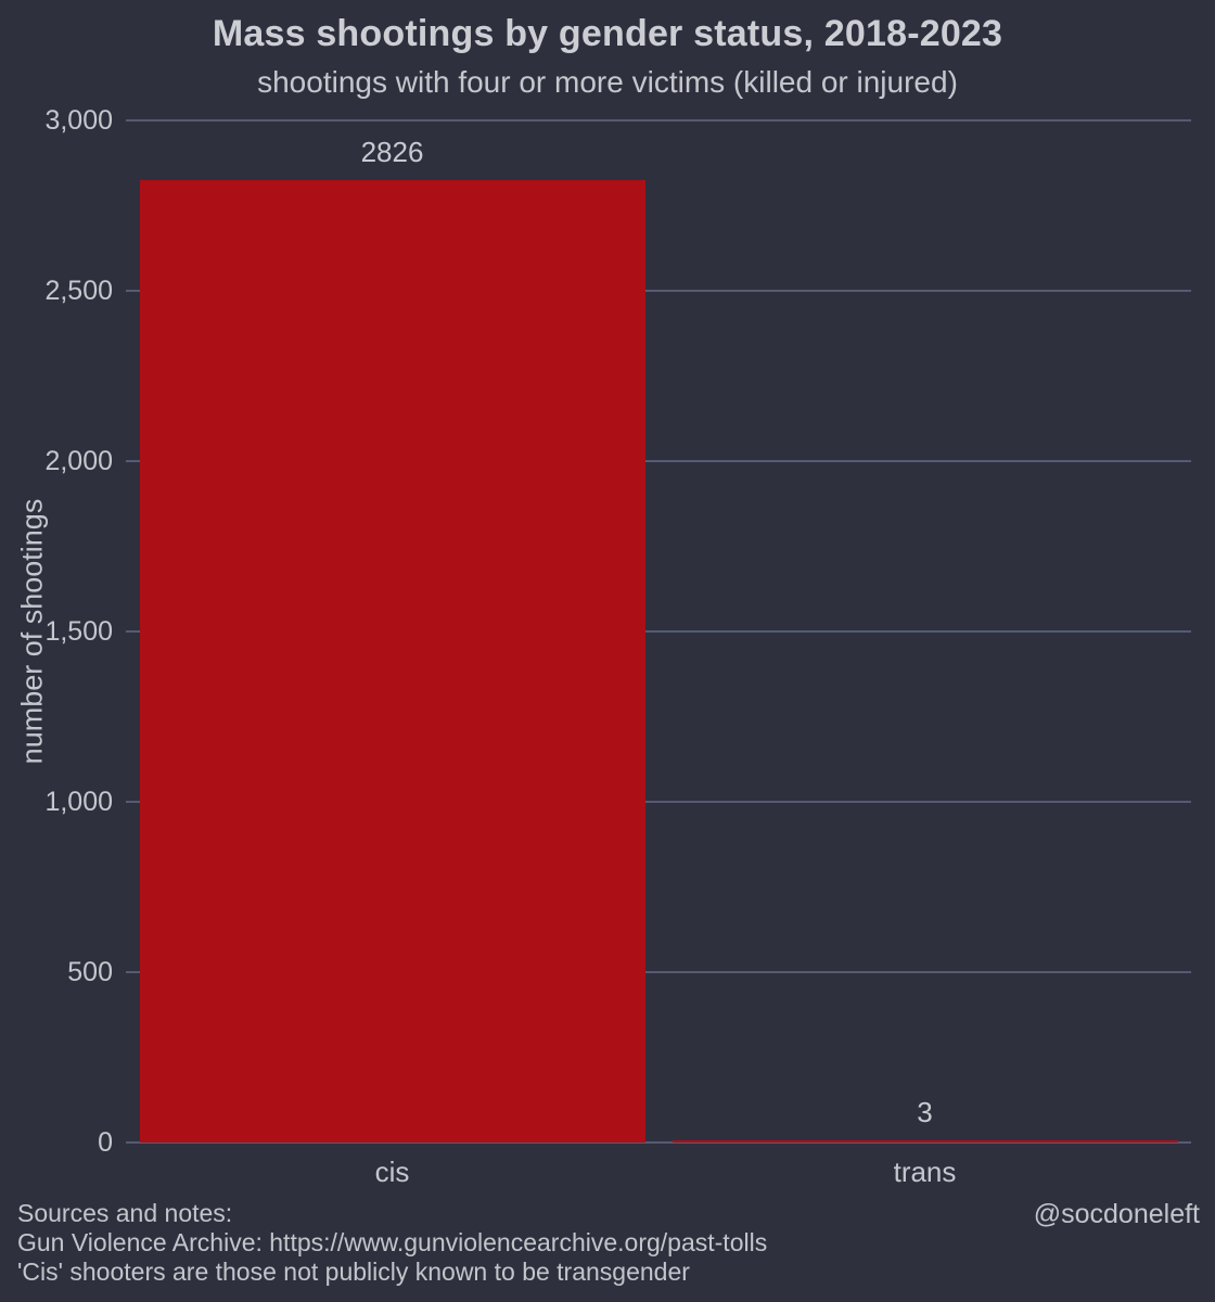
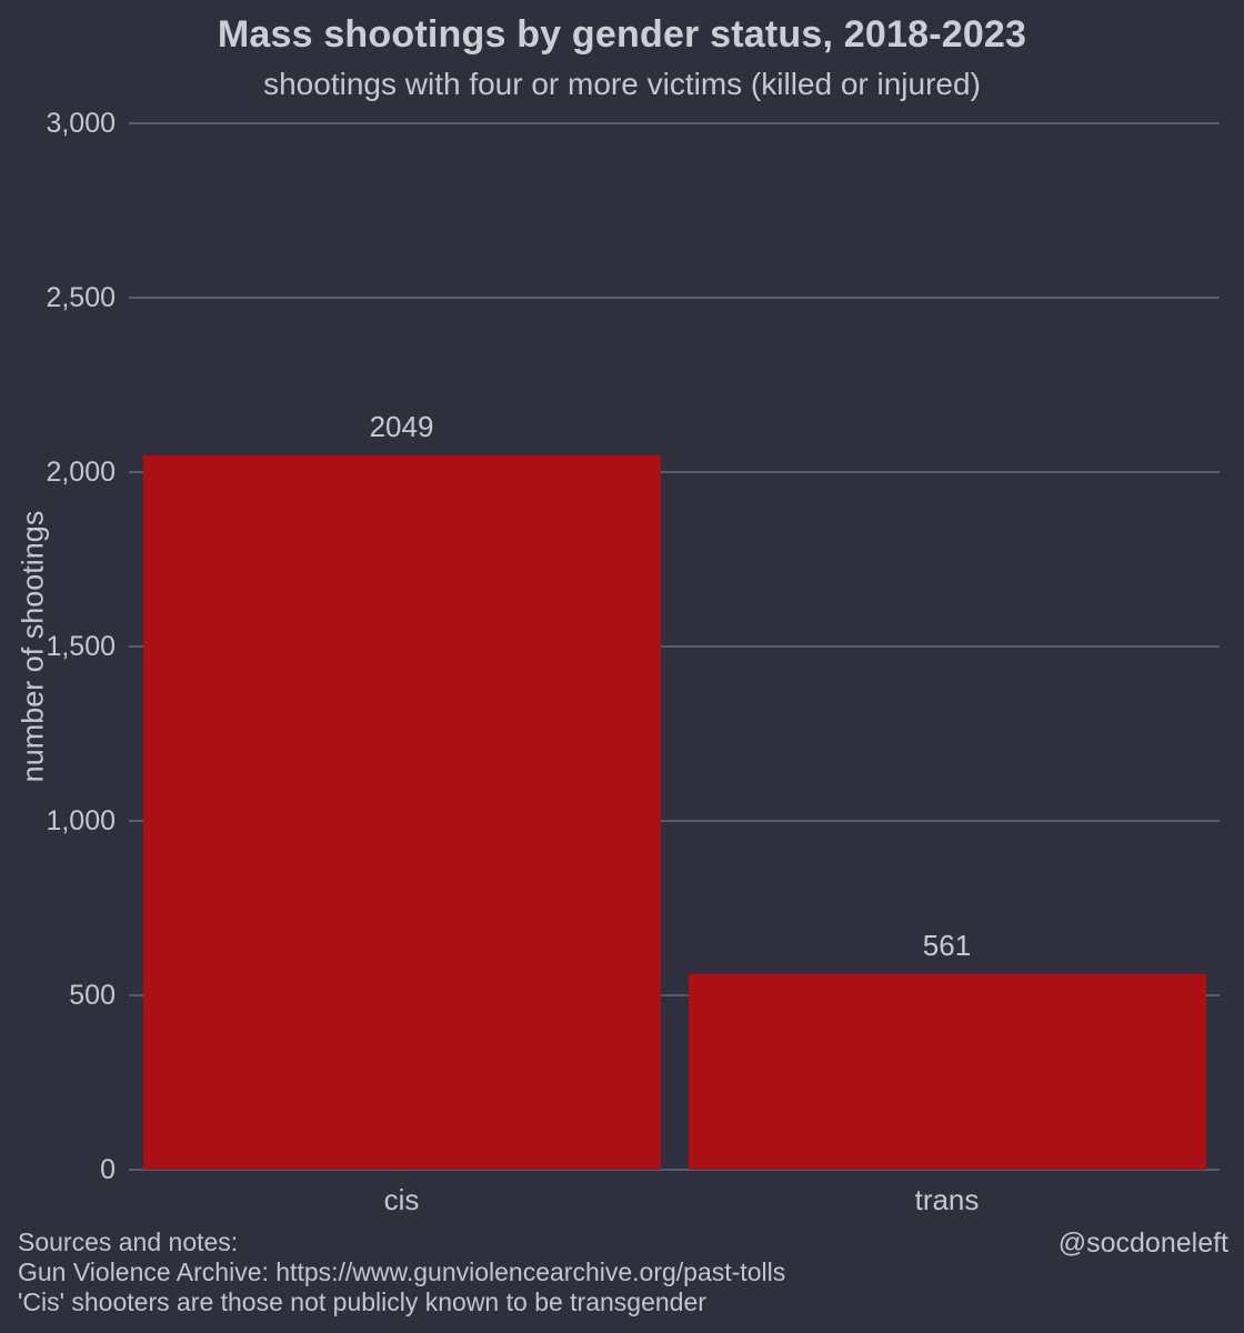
cis: 2826 -> 2049
trans: 3 -> 561
